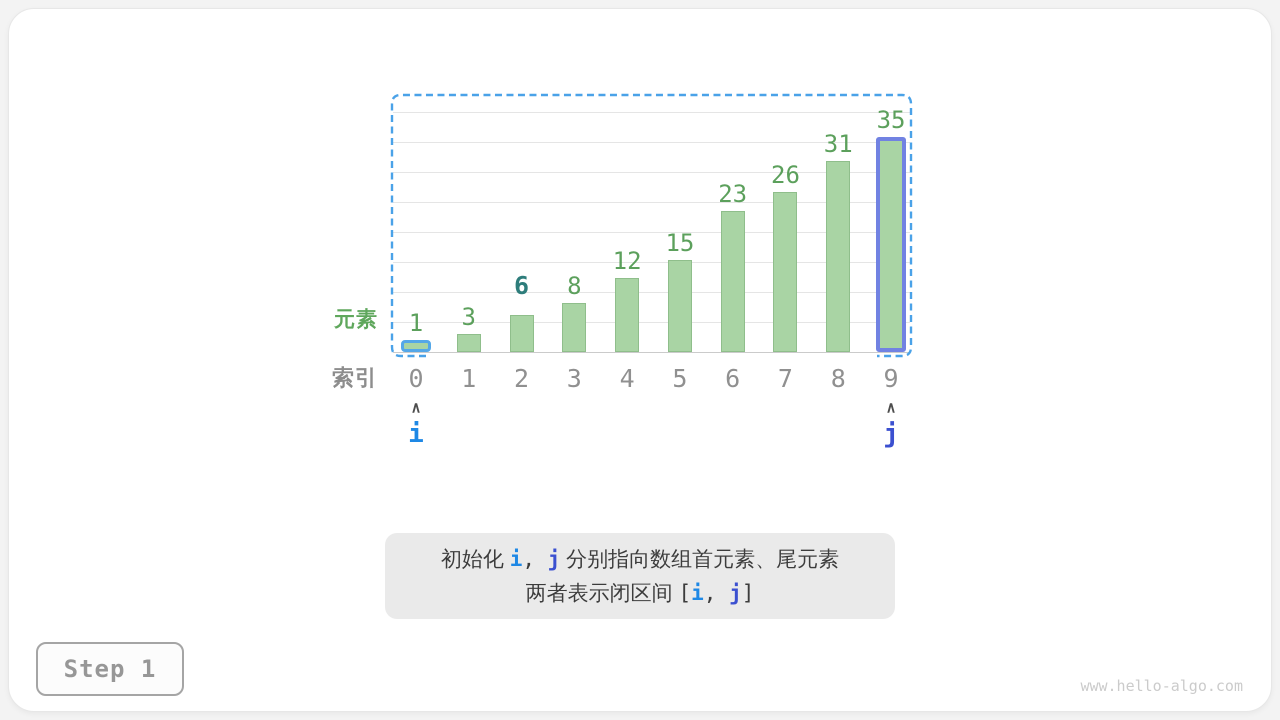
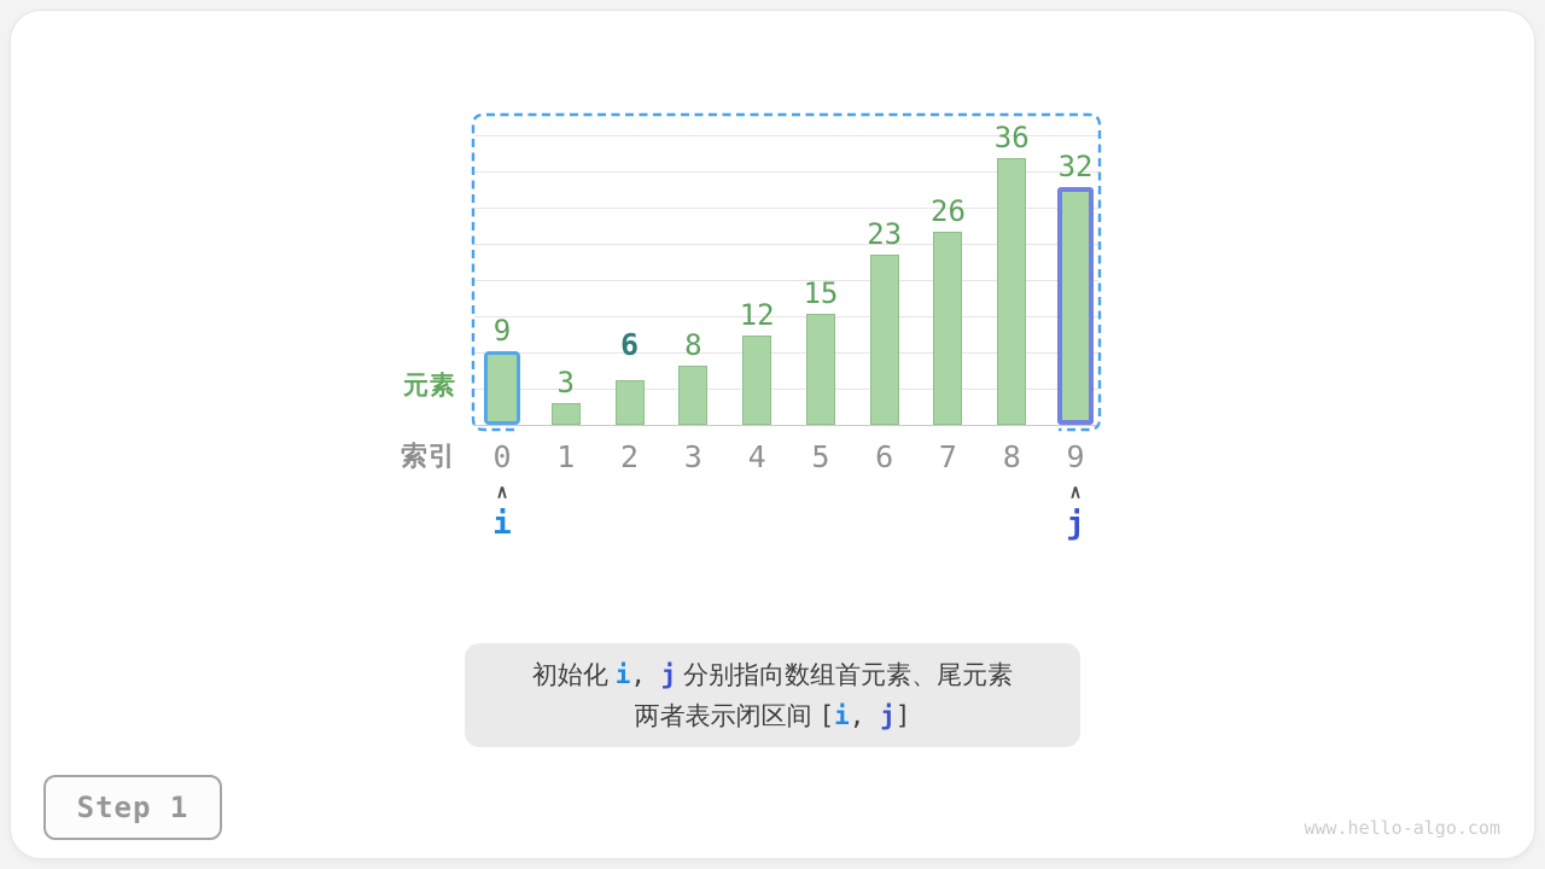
0: 1 -> 9
8: 31 -> 36
9: 35 -> 32
